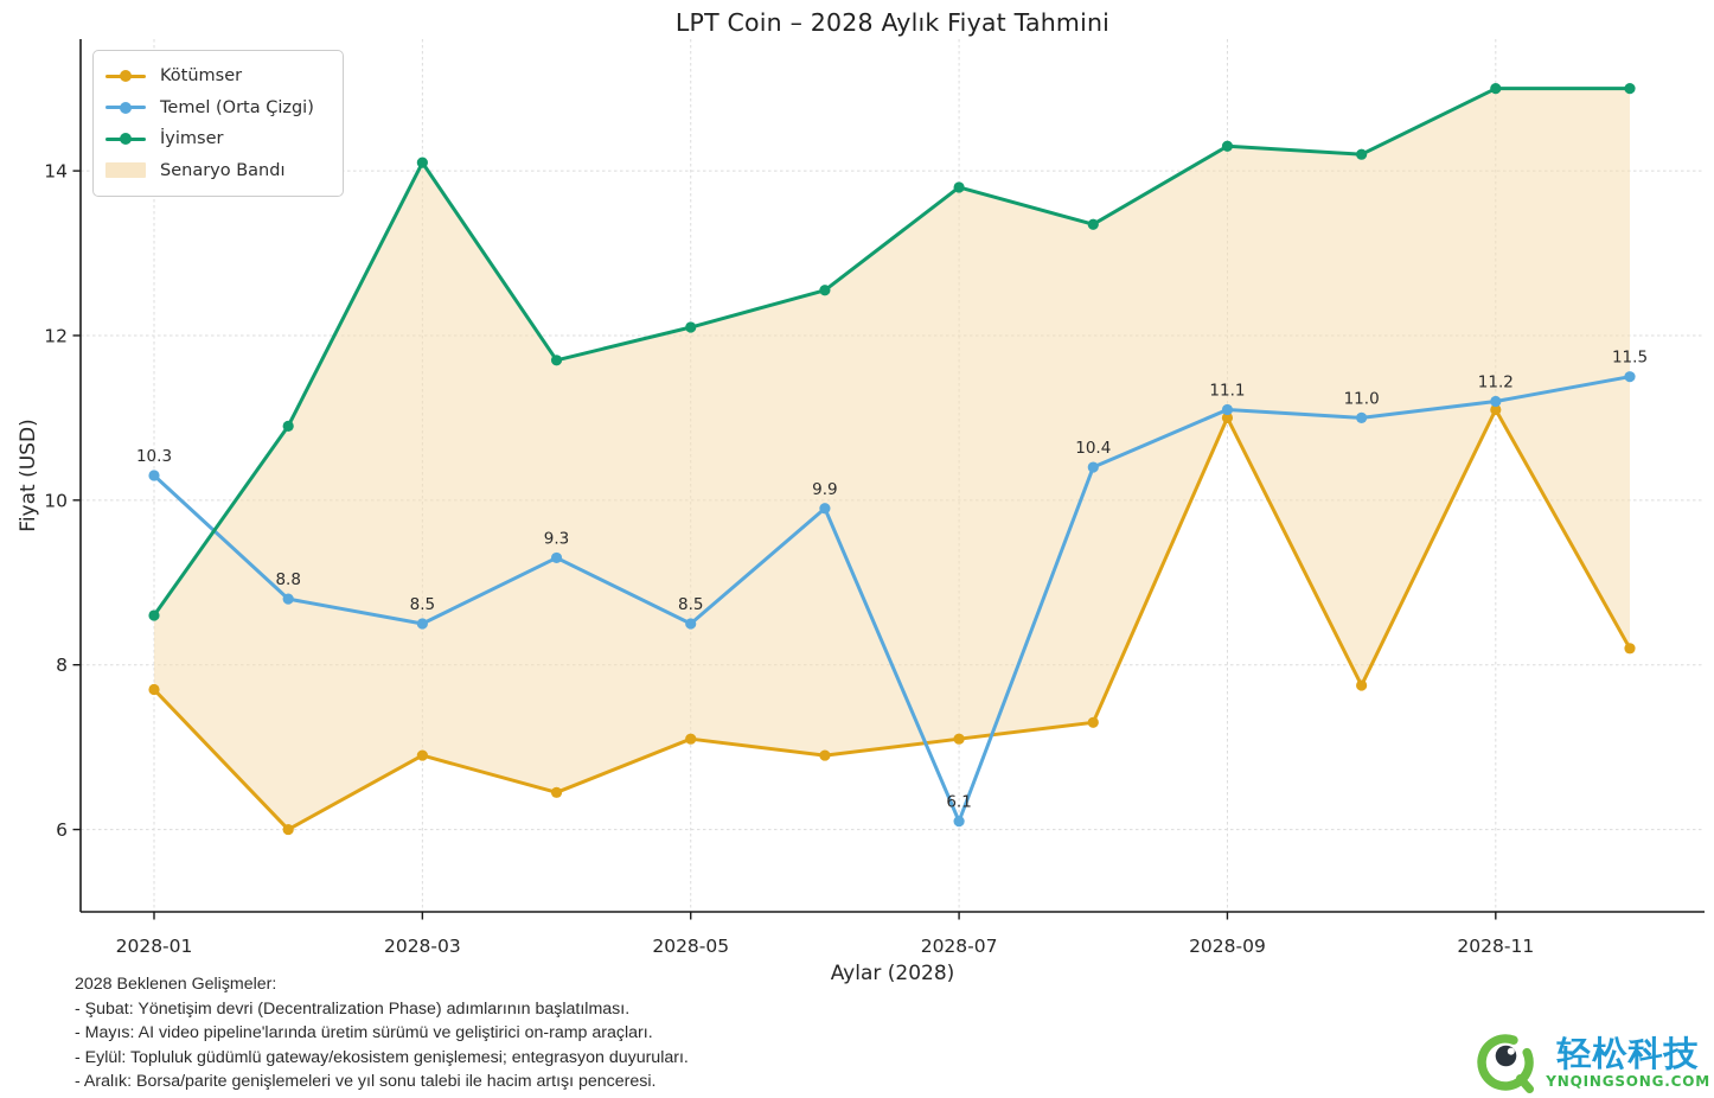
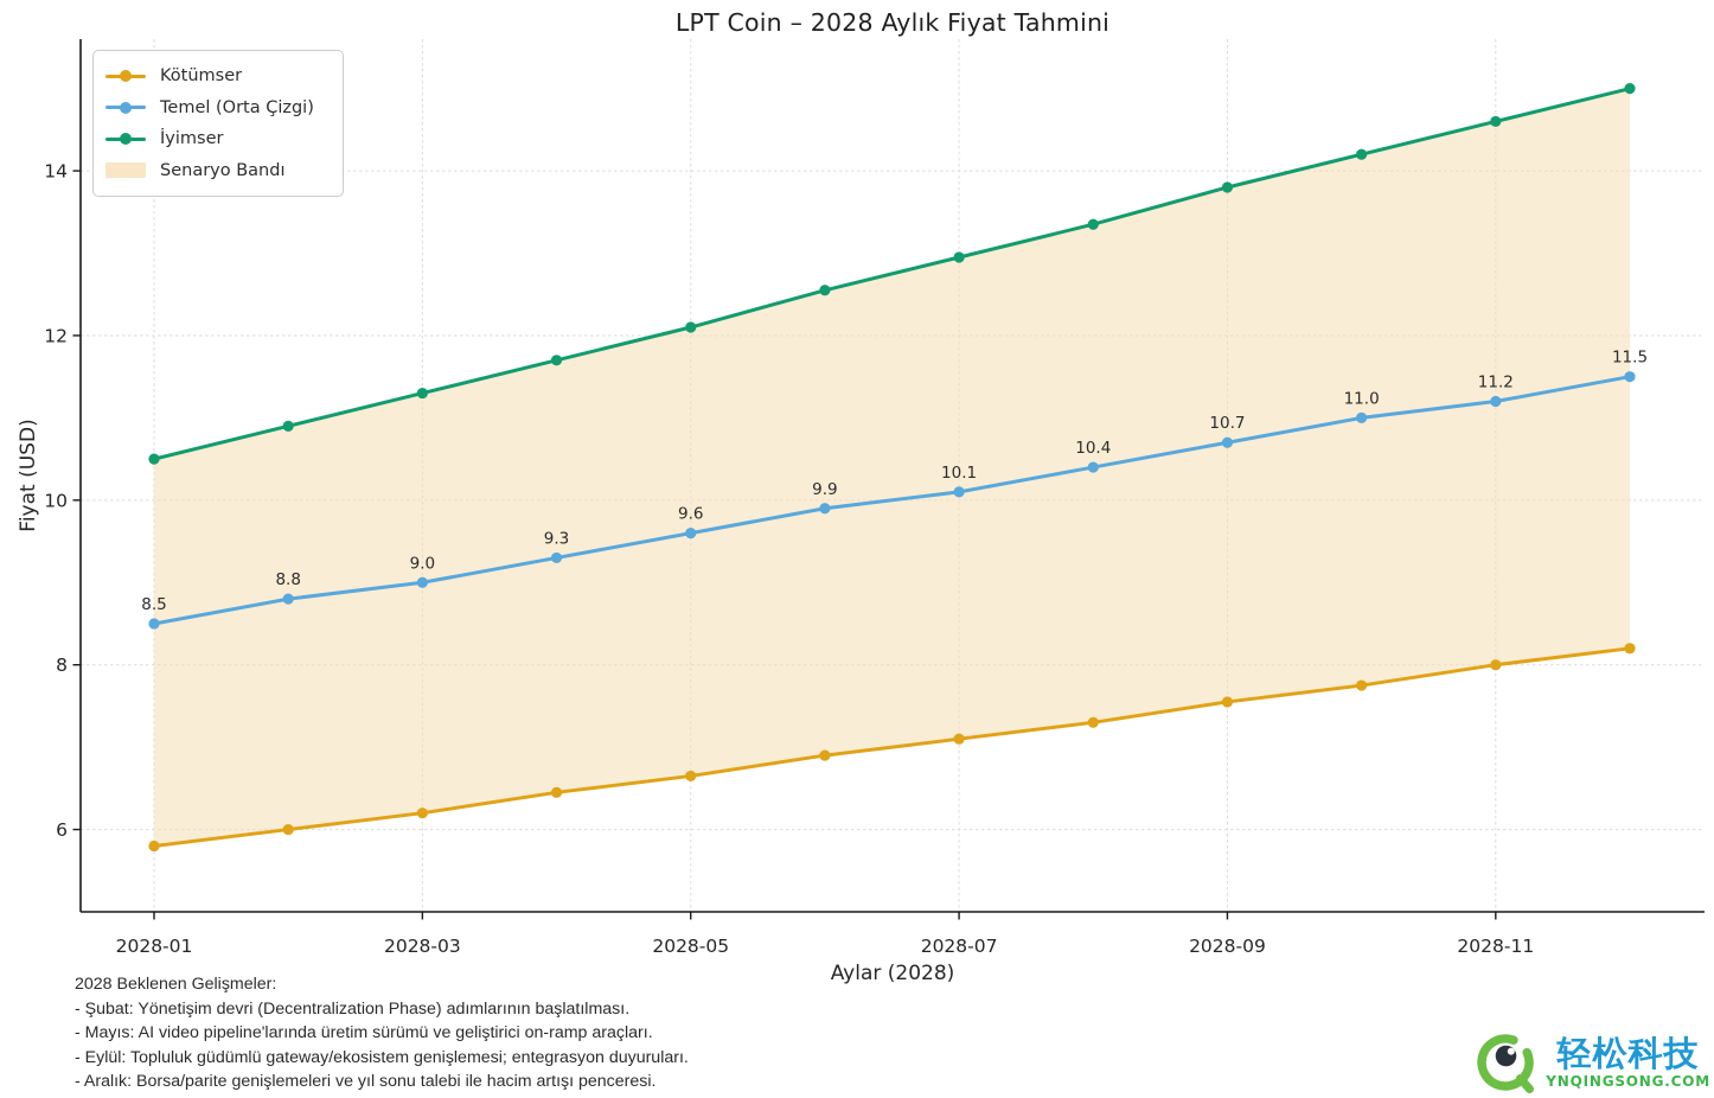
Kötümser/2028-01: 7.7 -> 5.8
Temel (Orta Çizgi)/2028-01: 10.3 -> 8.5
İyimser/2028-01: 8.6 -> 10.5
Kötümser/2028-03: 6.9 -> 6.2
Temel (Orta Çizgi)/2028-03: 8.5 -> 9.0
İyimser/2028-03: 14.1 -> 11.3
Kötümser/2028-05: 7.1 -> 6.7
Temel (Orta Çizgi)/2028-05: 8.5 -> 9.6
Temel (Orta Çizgi)/2028-07: 6.1 -> 10.1
İyimser/2028-07: 13.8 -> 12.9
Kötümser/2028-09: 11.0 -> 7.5
Temel (Orta Çizgi)/2028-09: 11.1 -> 10.7
İyimser/2028-09: 14.3 -> 13.8
Kötümser/2028-11: 11.1 -> 8.0
İyimser/2028-11: 15.0 -> 14.6
